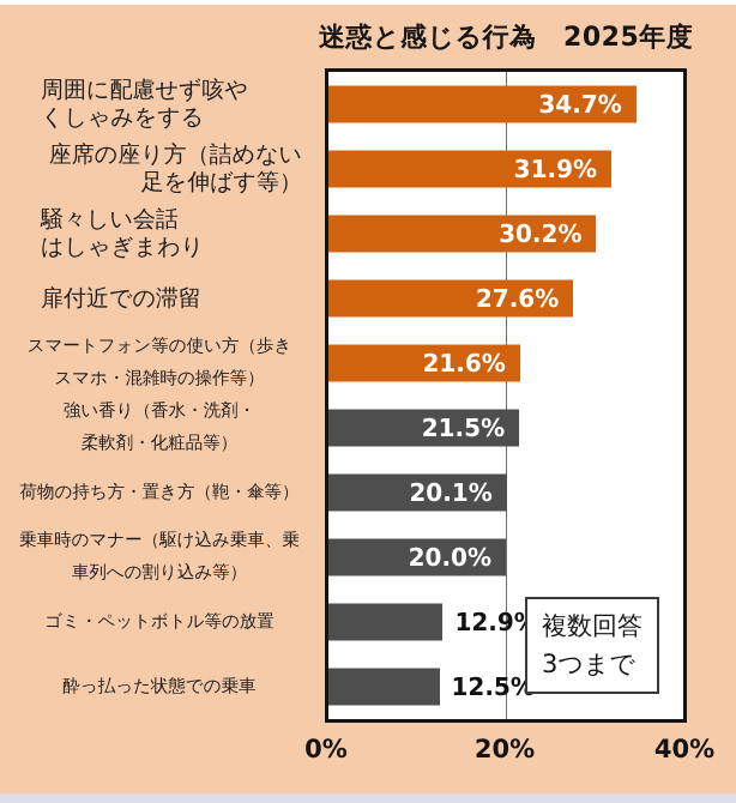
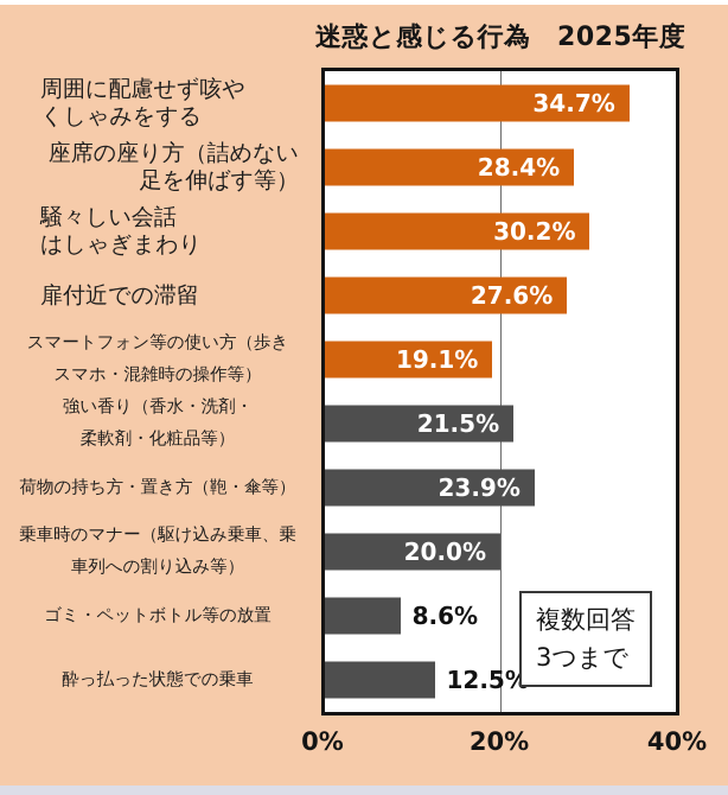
座席の座り方（詰めない足を伸ばす等）: 31.9% -> 28.4%
スマートフォン等の使い方（歩きスマホ・混雑時の操作等）: 21.6% -> 19.1%
荷物の持ち方・置き方（鞄・傘等）: 20.1% -> 23.9%
ゴミ・ペットボトル等の放置: 12.9% -> 8.6%
